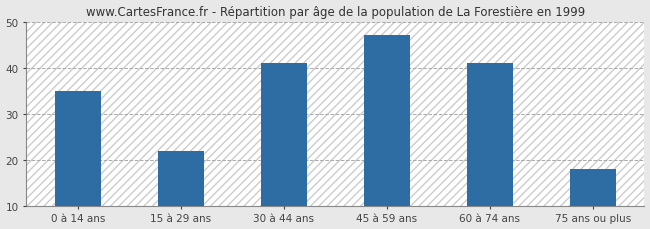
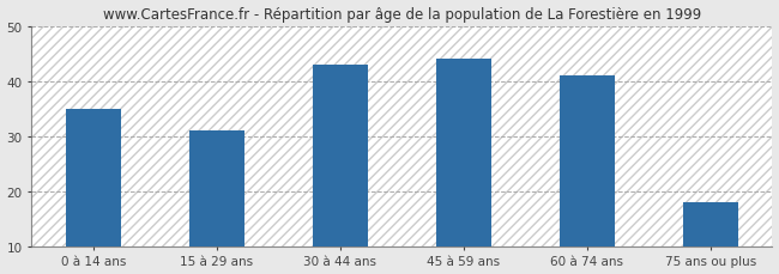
15 à 29 ans: 22 -> 31
30 à 44 ans: 41 -> 43
45 à 59 ans: 47 -> 44
